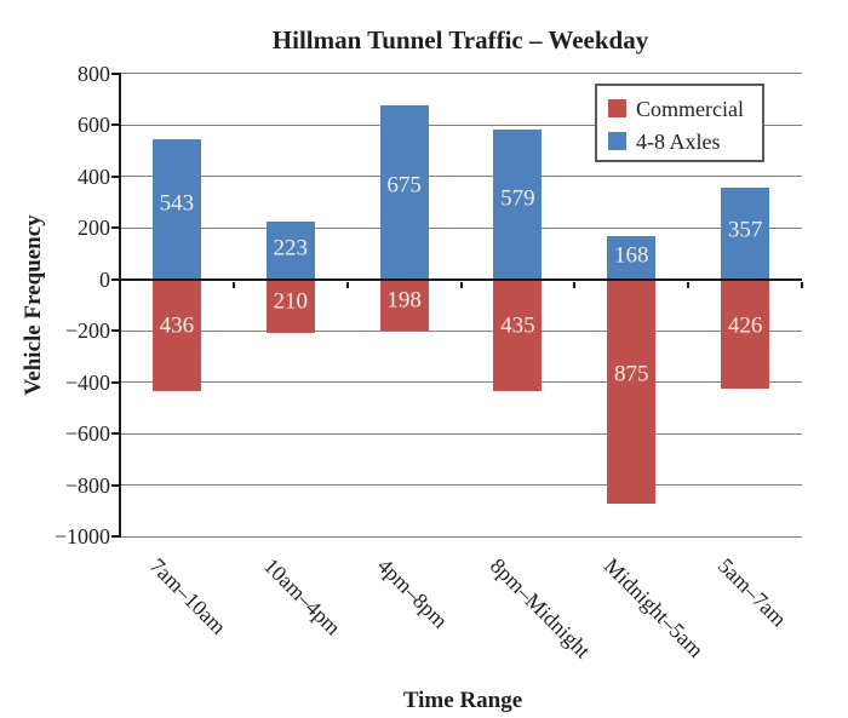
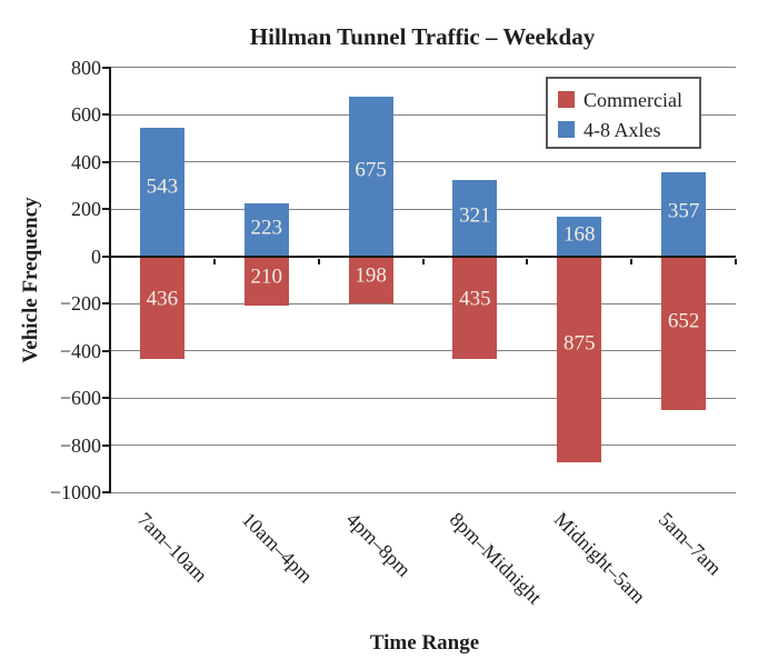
4-8 Axles/8pm–Midnight: 579 -> 321
Commercial/5am–7am: 426 -> 652
